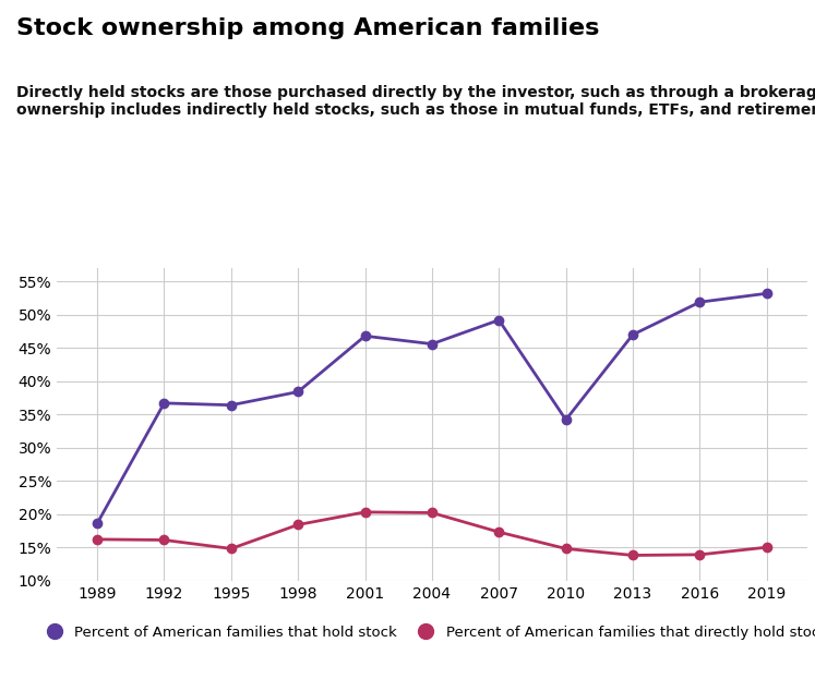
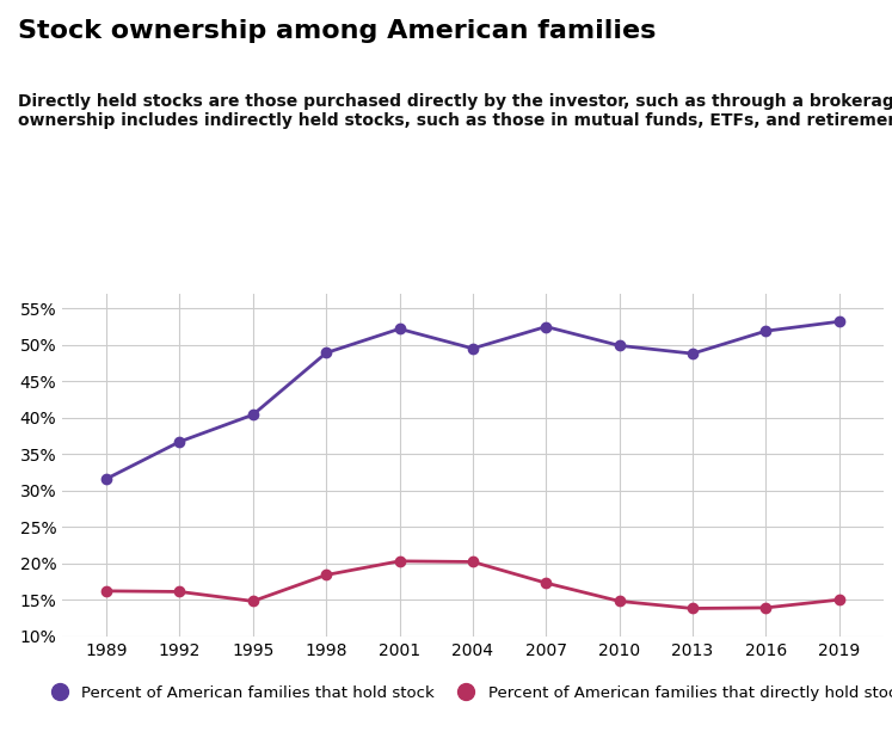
Percent of American families that hold stock/1989: 18.6% -> 31.6%
Percent of American families that hold stock/1995: 36.4% -> 40.4%
Percent of American families that hold stock/1998: 38.4% -> 48.9%
Percent of American families that hold stock/2001: 46.8% -> 52.2%
Percent of American families that hold stock/2004: 45.6% -> 49.5%
Percent of American families that hold stock/2007: 49.2% -> 52.5%
Percent of American families that hold stock/2010: 34.2% -> 49.9%
Percent of American families that hold stock/2013: 47.0% -> 48.8%
